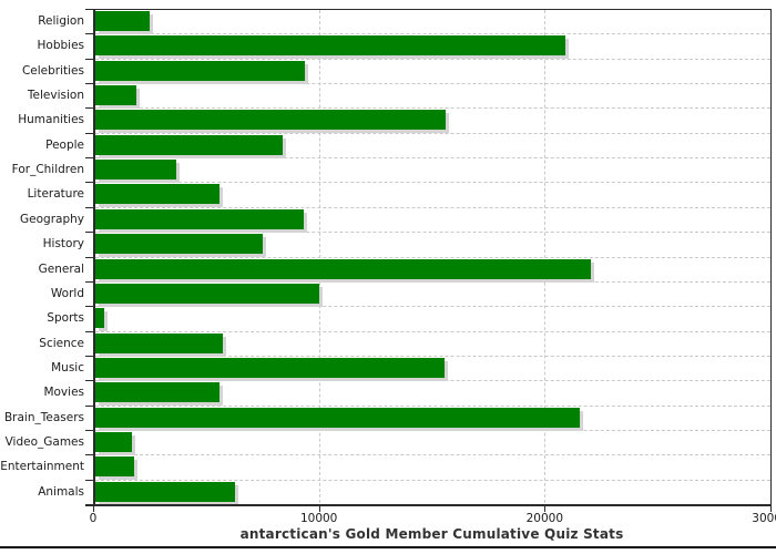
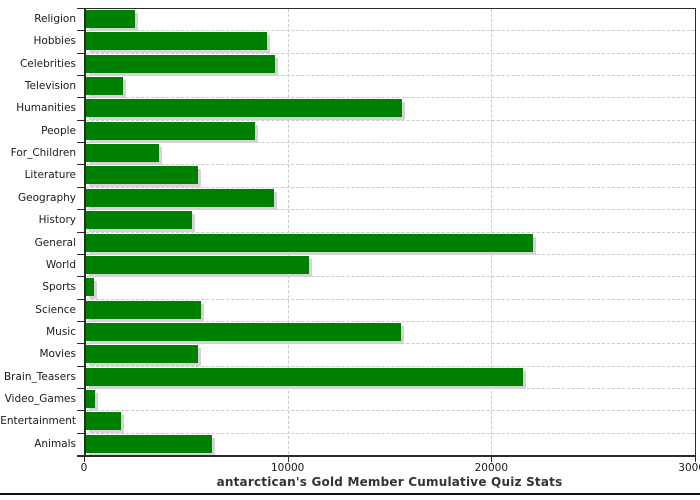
Hobbies: 20800 -> 8900
History: 7400 -> 5200
World: 9900 -> 11000
Video_Games: 1600 -> 400
